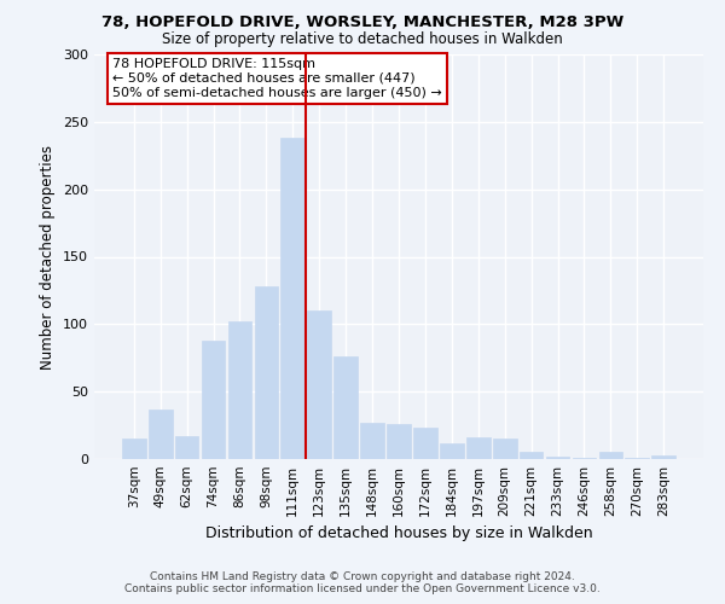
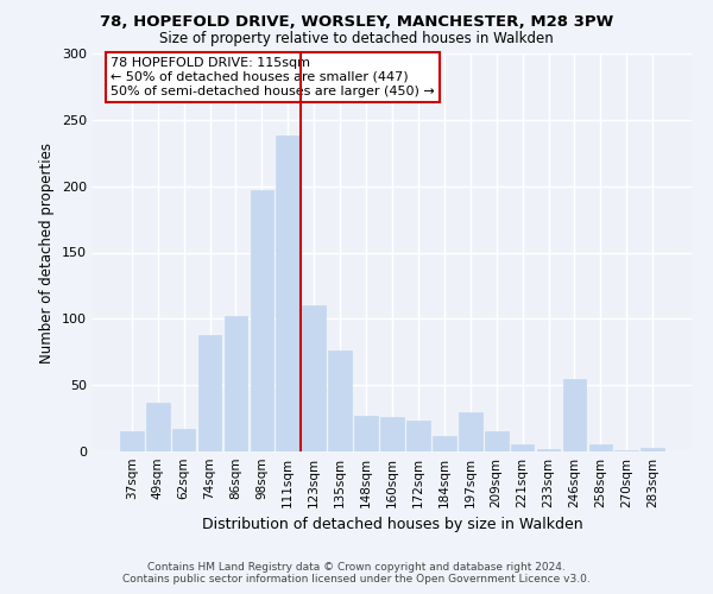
98sqm: 128 -> 197
197sqm: 16 -> 30
246sqm: 1 -> 55
